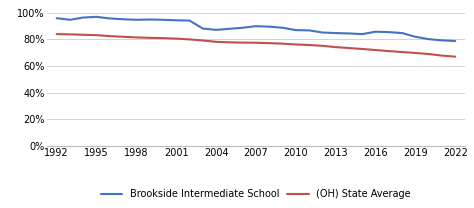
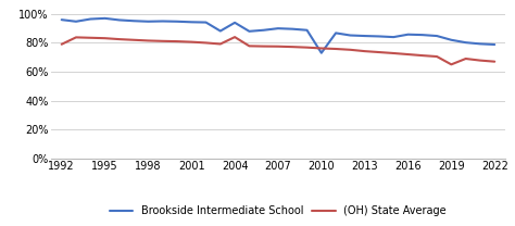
(OH) State Average/1992: 84% -> 79%
Brookside Intermediate School/2004: 87% -> 94%
(OH) State Average/2004: 78% -> 84%
Brookside Intermediate School/2010: 87% -> 73%
(OH) State Average/2019: 70% -> 65%
